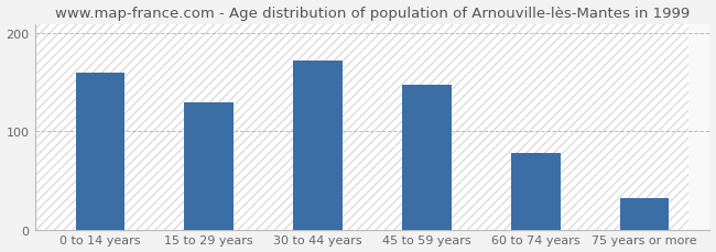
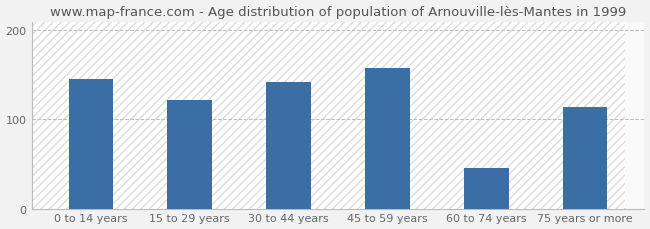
0 to 14 years: 160 -> 146
15 to 29 years: 130 -> 122
30 to 44 years: 172 -> 142
45 to 59 years: 148 -> 158
60 to 74 years: 78 -> 46
75 years or more: 32 -> 114
